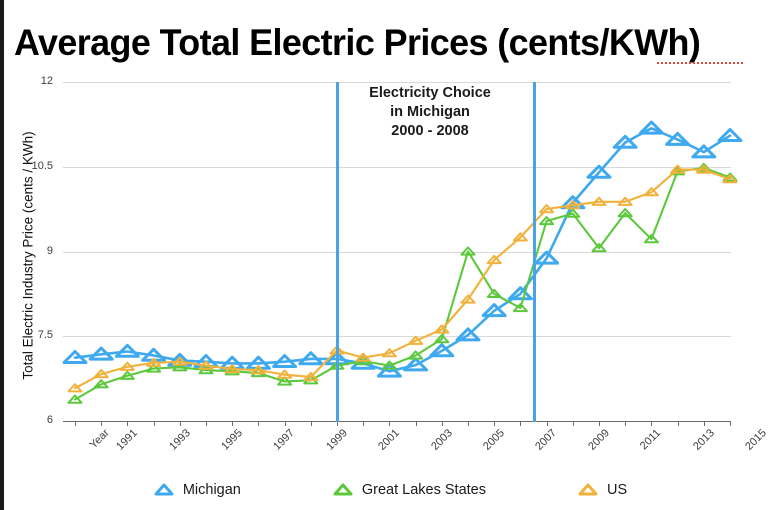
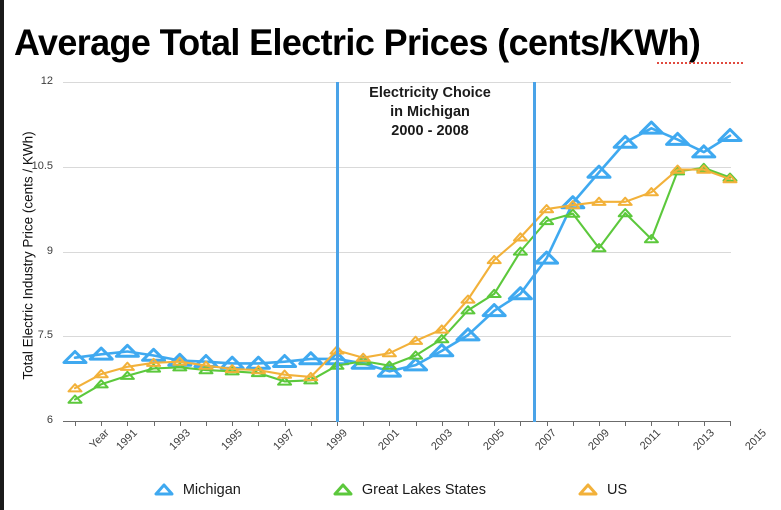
Great Lakes States/2005: 9.0 -> 8.0
Great Lakes States/2007: 8.0 -> 9.0
